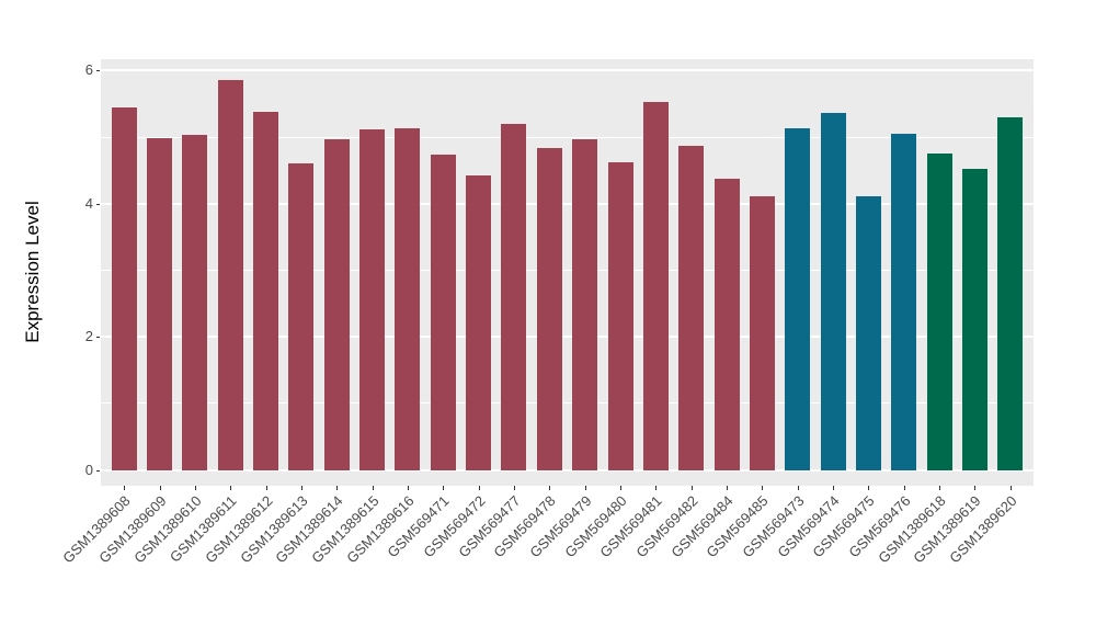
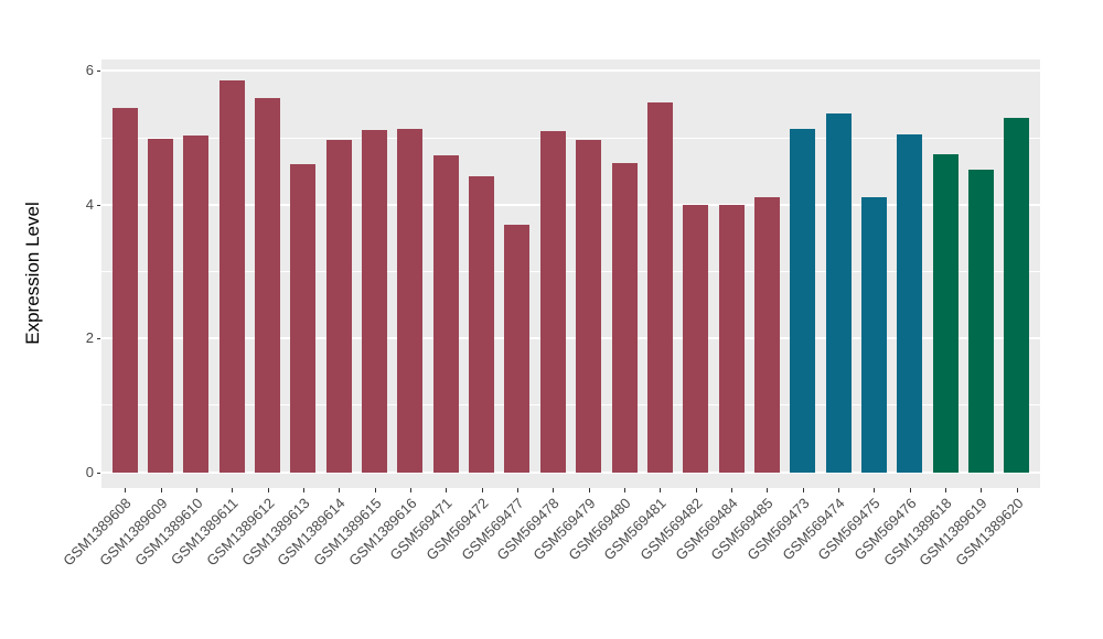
GSM1389612: 5.4 -> 5.6
GSM569477: 5.2 -> 3.7
GSM569478: 4.8 -> 5.1
GSM569482: 4.9 -> 4.0
GSM569484: 4.4 -> 4.0
